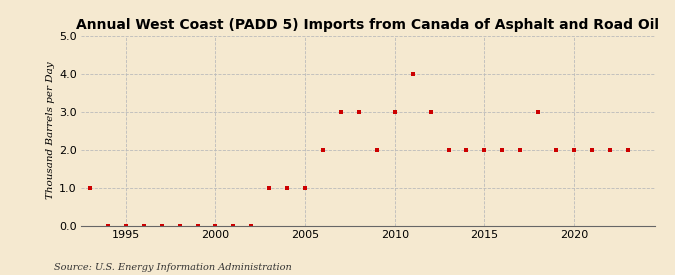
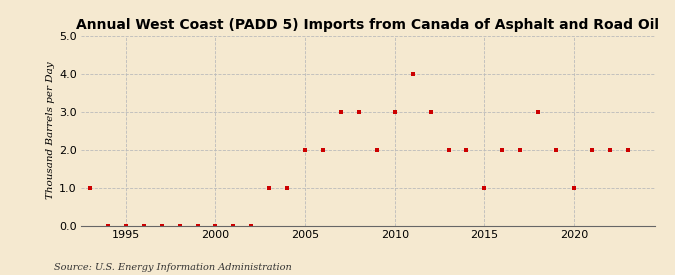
2005: 1 -> 2
2015: 2 -> 1
2020: 2 -> 1
